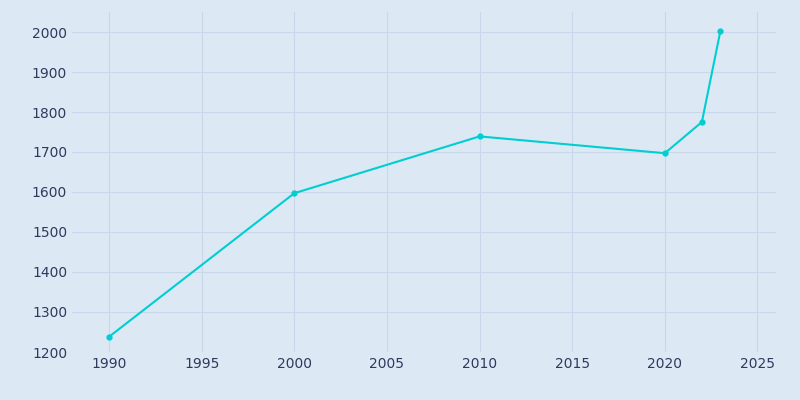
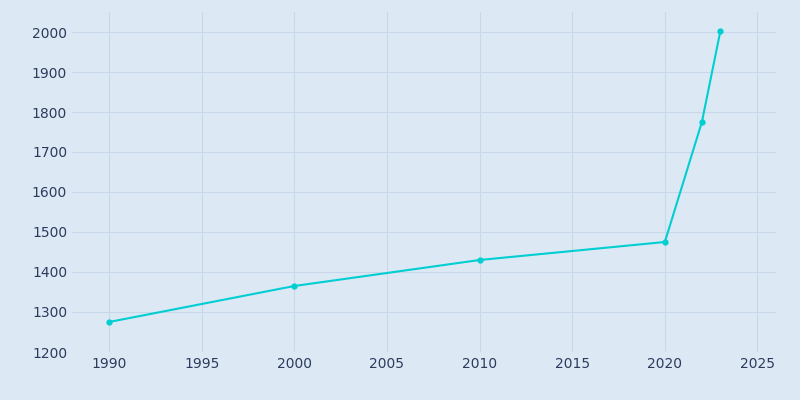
1990: 1238 -> 1275
2000: 1597 -> 1365
2010: 1739 -> 1430
2020: 1697 -> 1475
